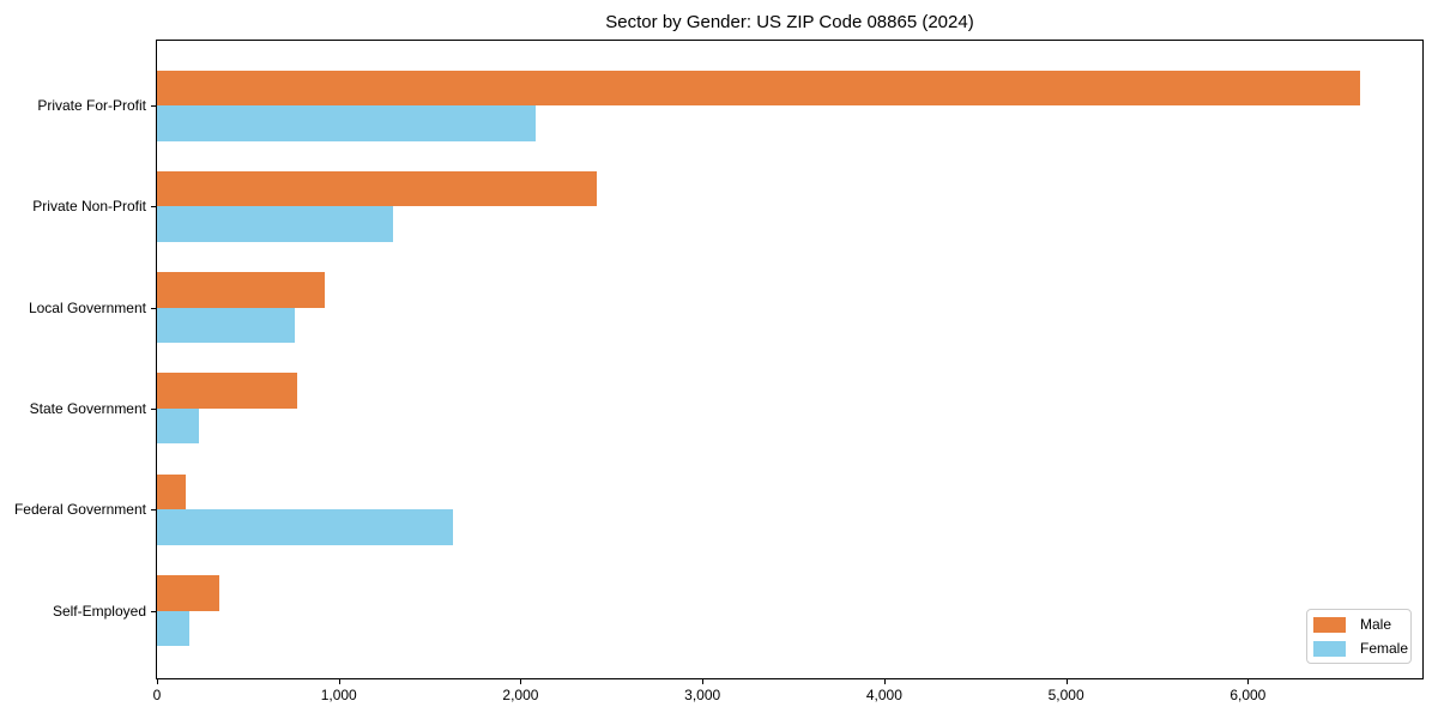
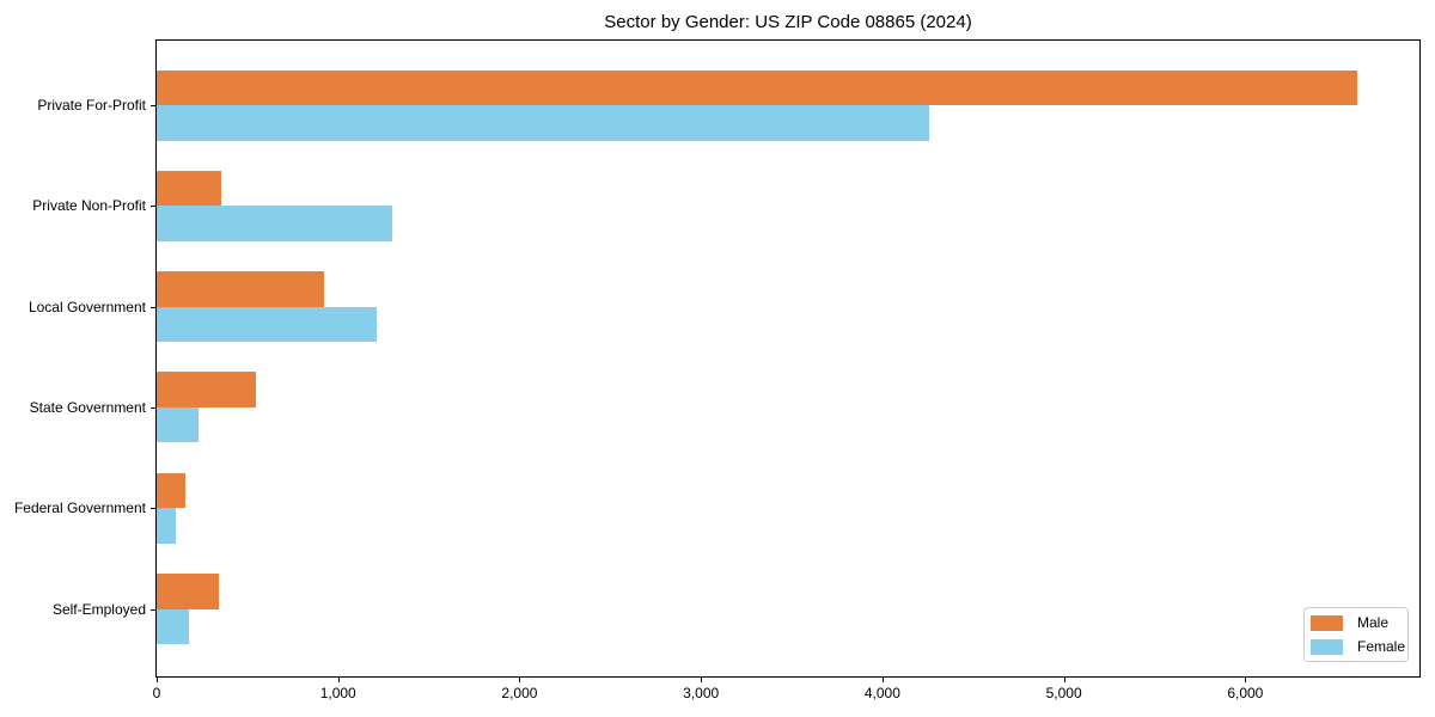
Female/Private For-Profit: 2080 -> 4260
Male/Private Non-Profit: 2420 -> 360
Female/Local Government: 760 -> 1220
Male/State Government: 770 -> 550
Female/Federal Government: 1630 -> 100
